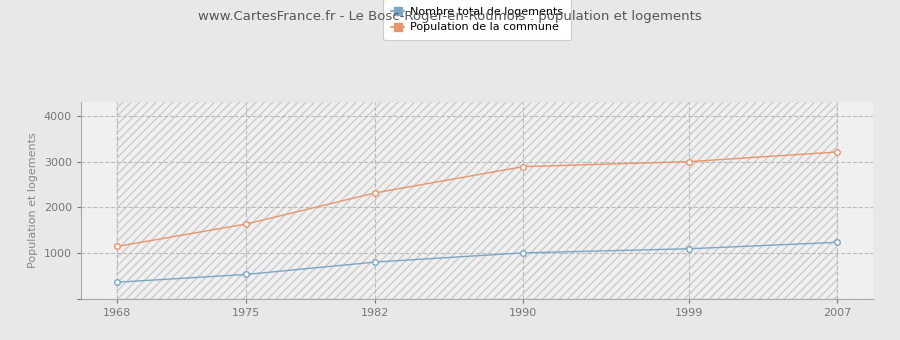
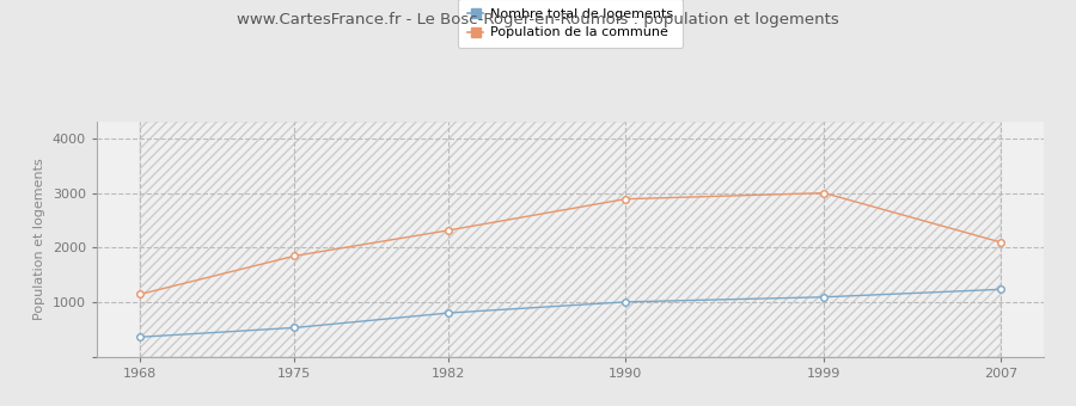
Population de la commune/1975: 1640 -> 1850
Population de la commune/2007: 3210 -> 2100
